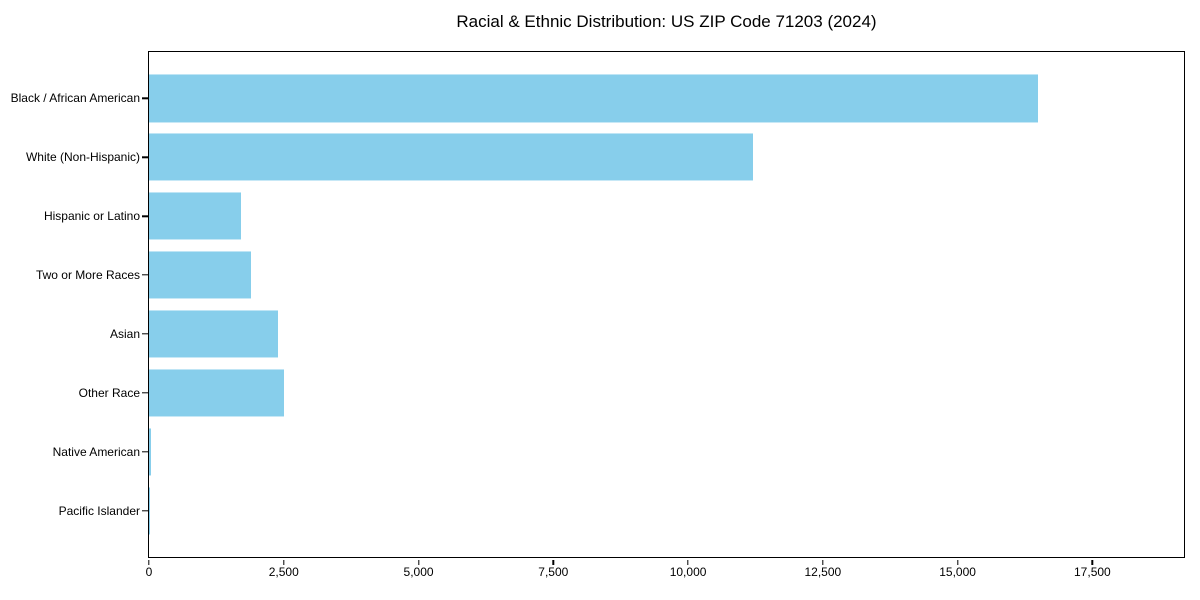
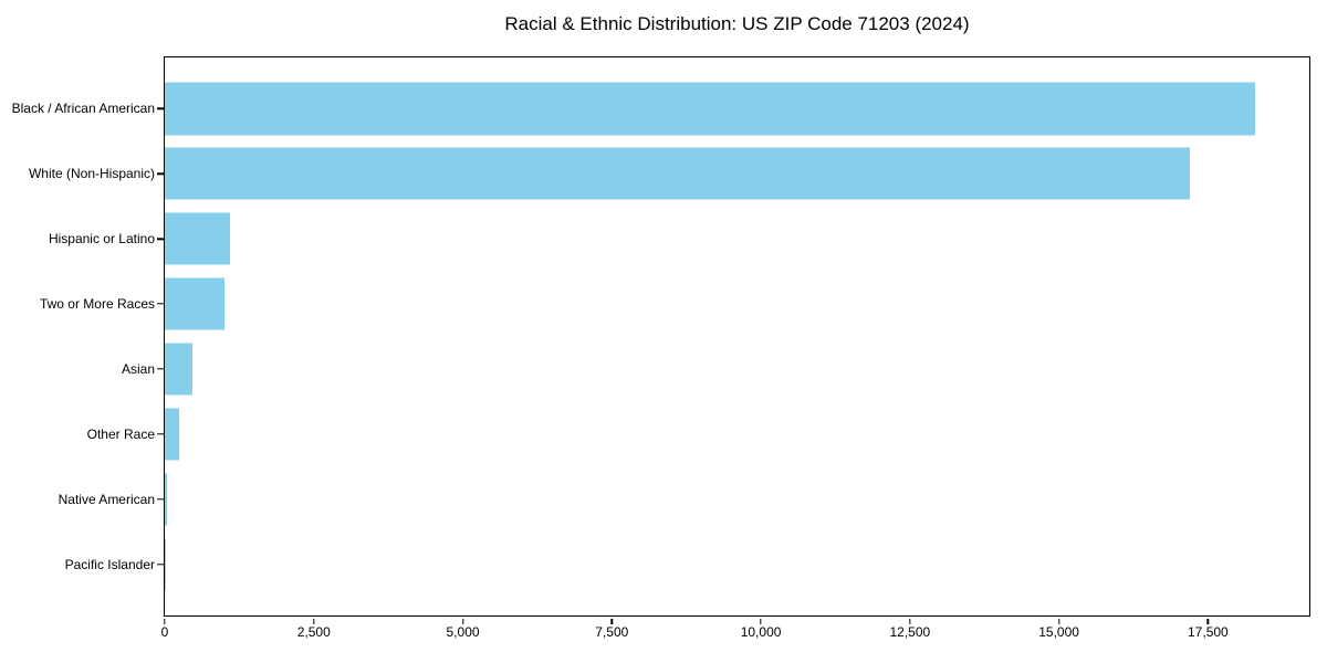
Black / African American: 16500 -> 18300
White (Non-Hispanic): 11200 -> 17200
Hispanic or Latino: 1700 -> 1100
Two or More Races: 1900 -> 1000
Asian: 2400 -> 500
Other Race: 2500 -> 200
